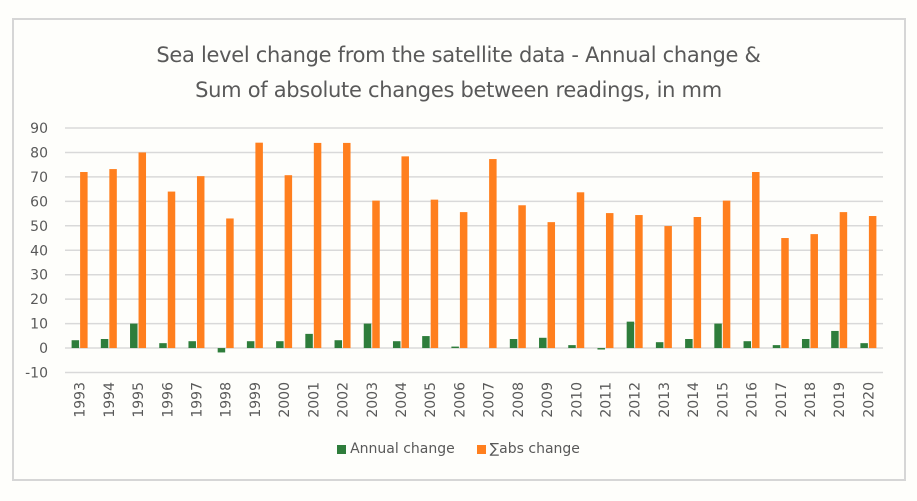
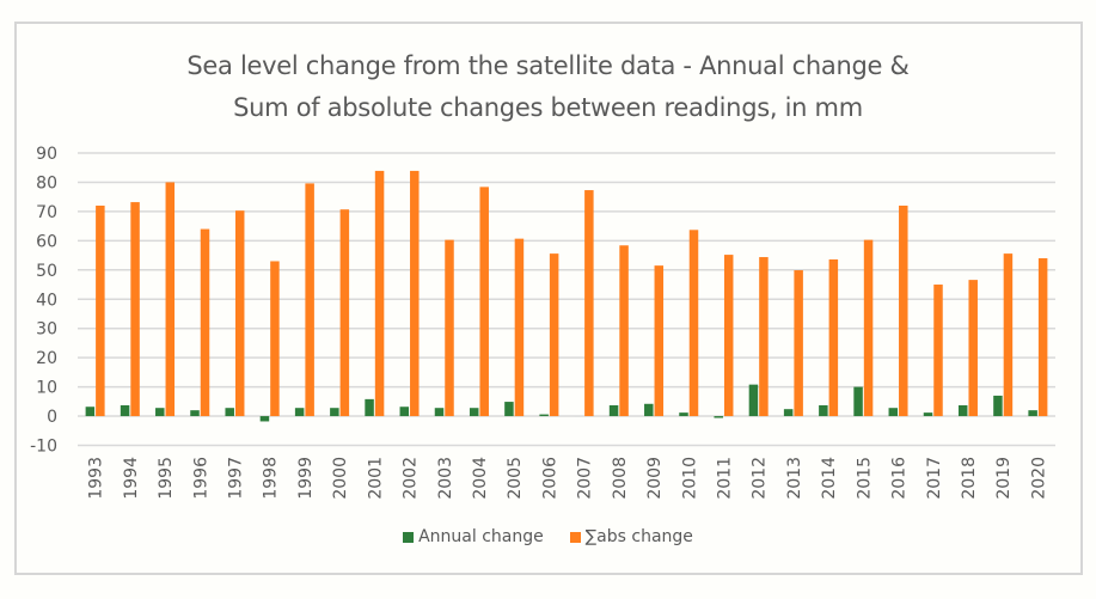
Annual change/1995: 10 -> 3
∑abs change/1999: 84 -> 80
Annual change/2003: 10 -> 3
